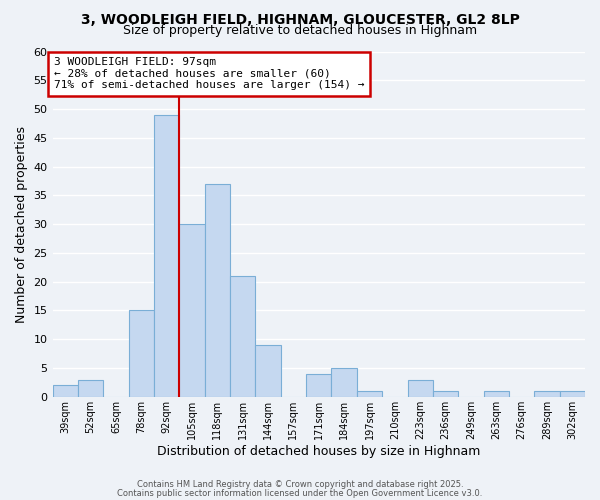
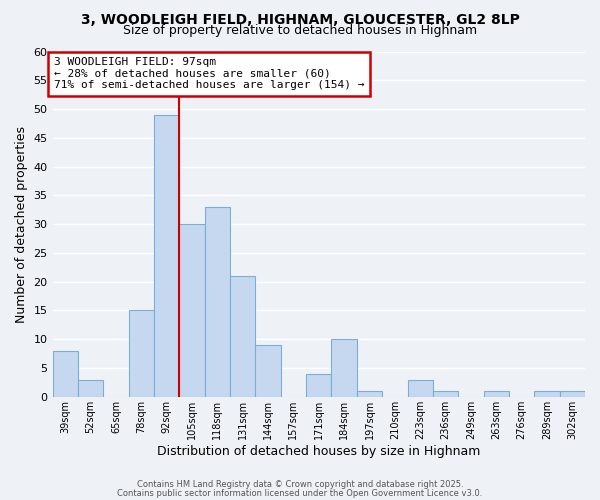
39sqm: 2 -> 8
118sqm: 37 -> 33
184sqm: 5 -> 10
